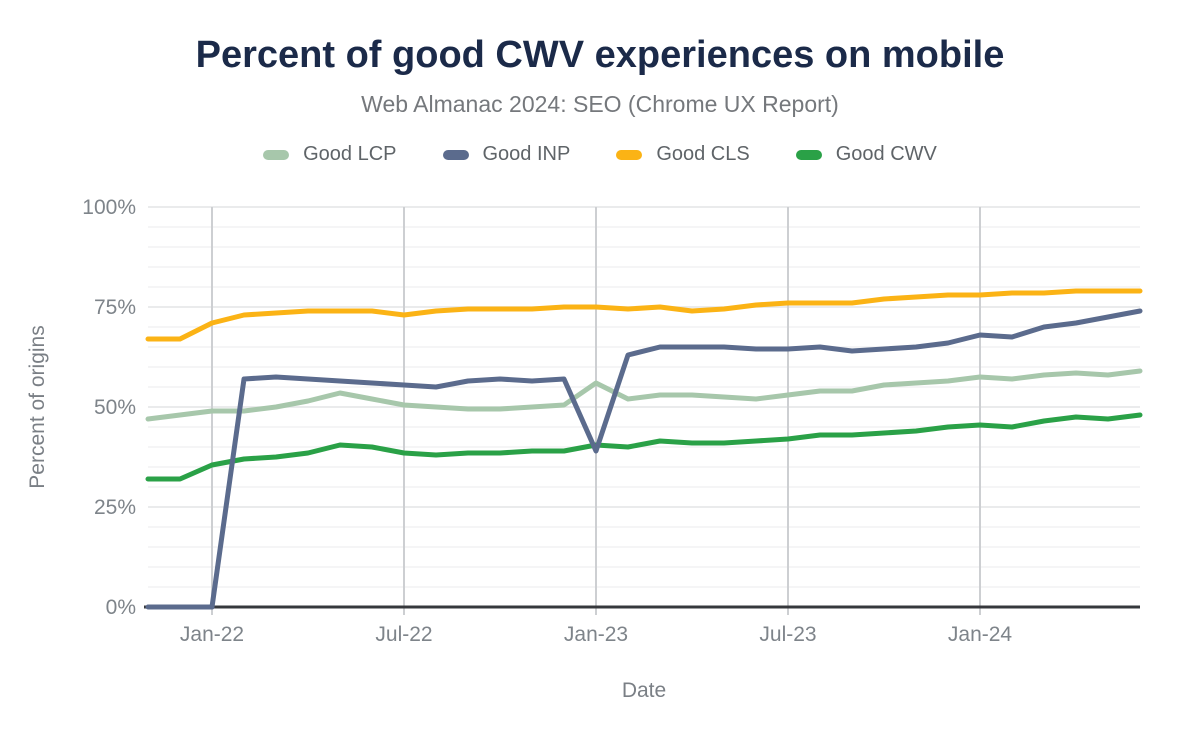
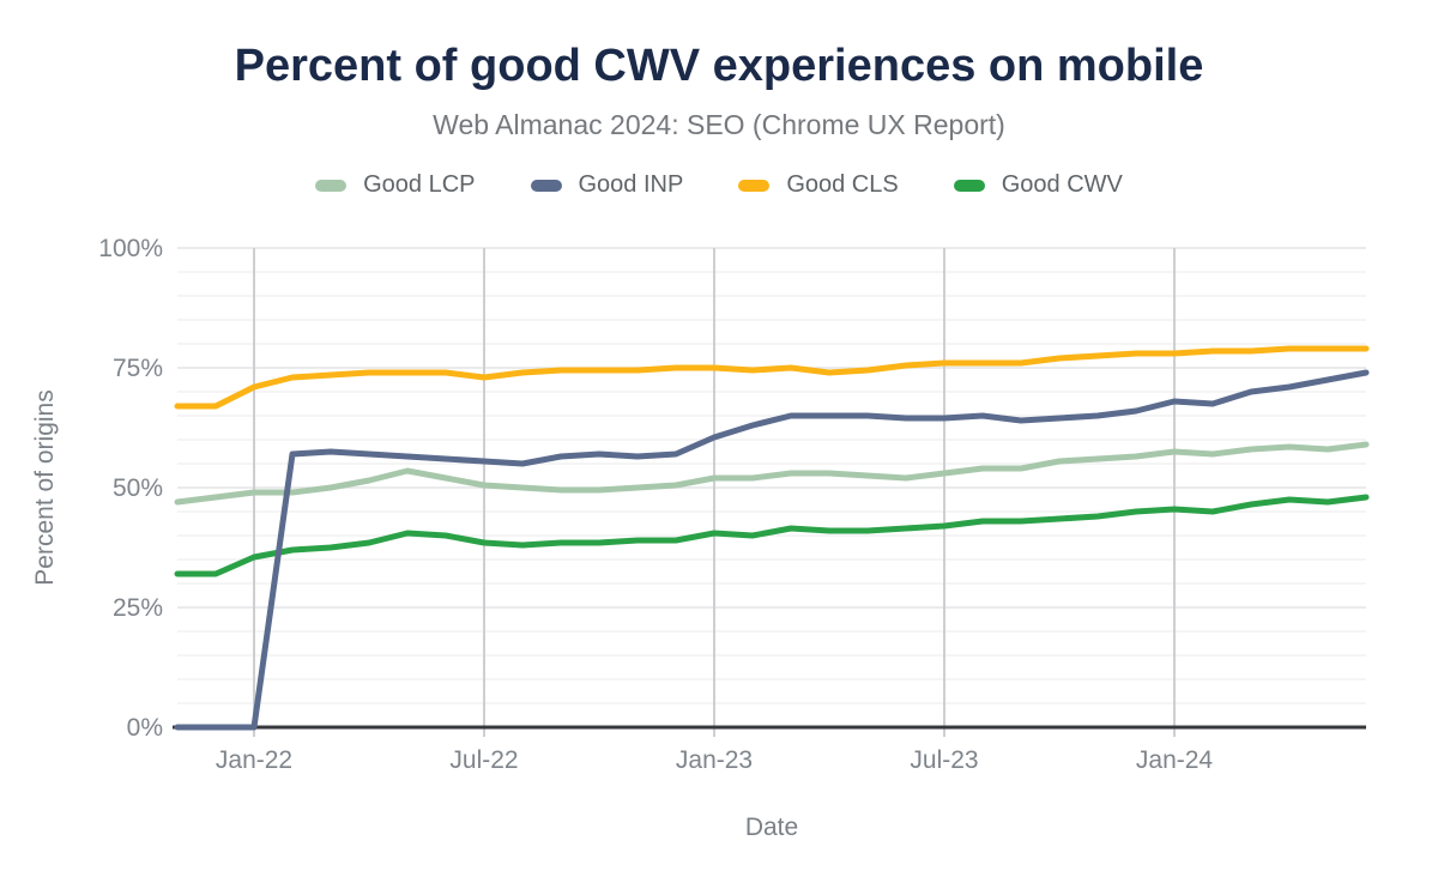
Good LCP/Jan-23: 56% -> 52%
Good INP/Jan-23: 39% -> 60%
